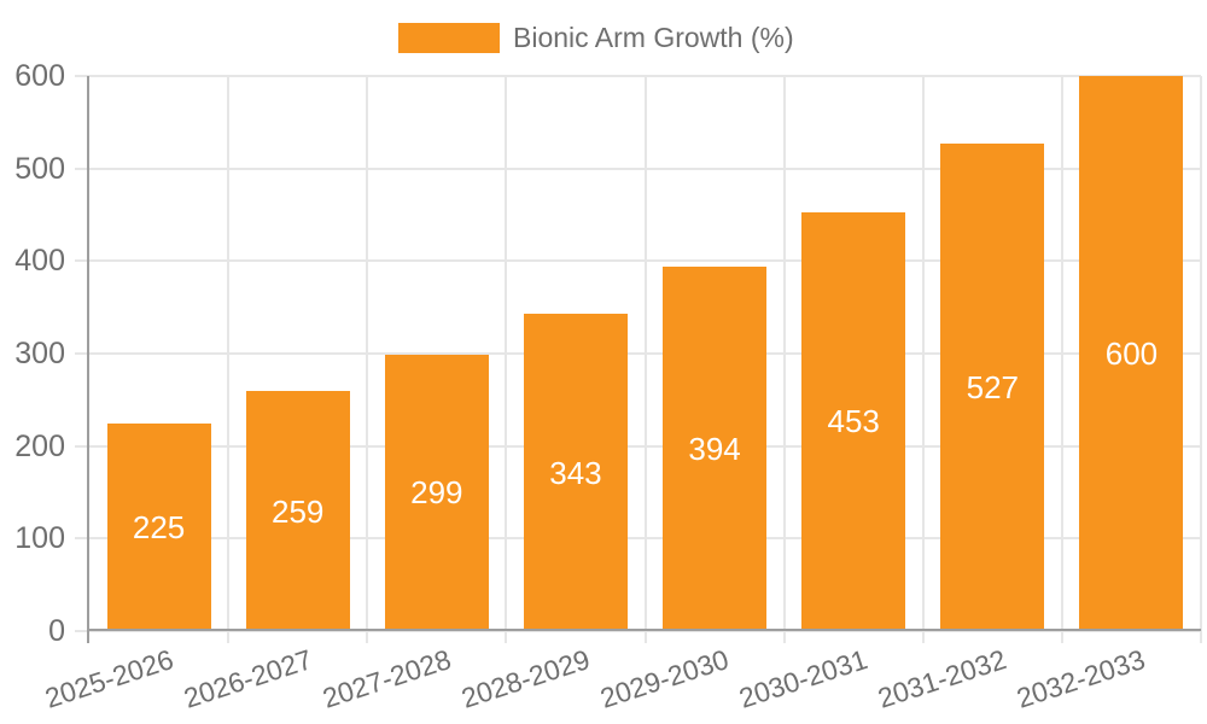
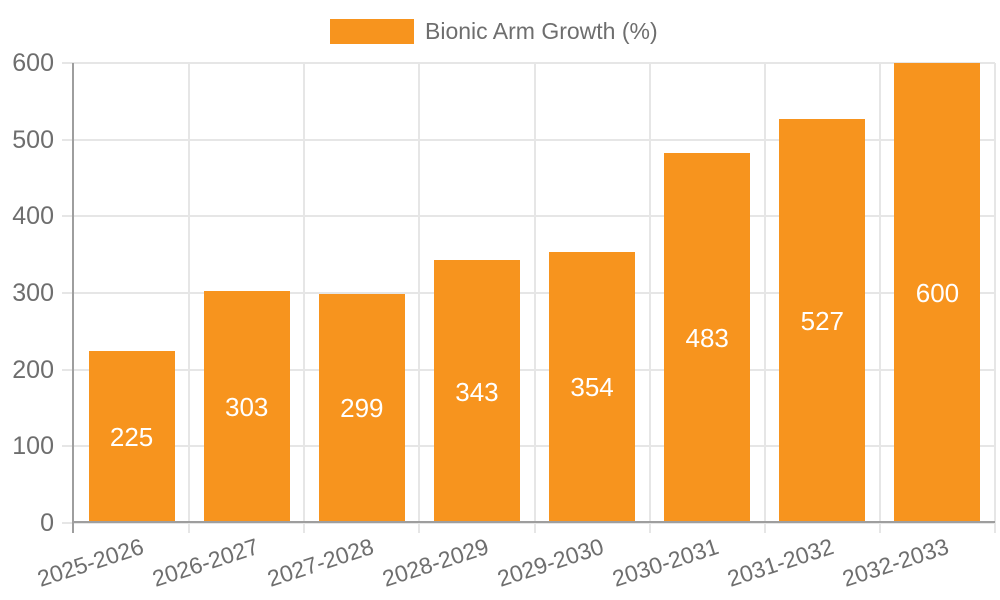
2026-2027: 259 -> 303
2029-2030: 394 -> 354
2030-2031: 453 -> 483
